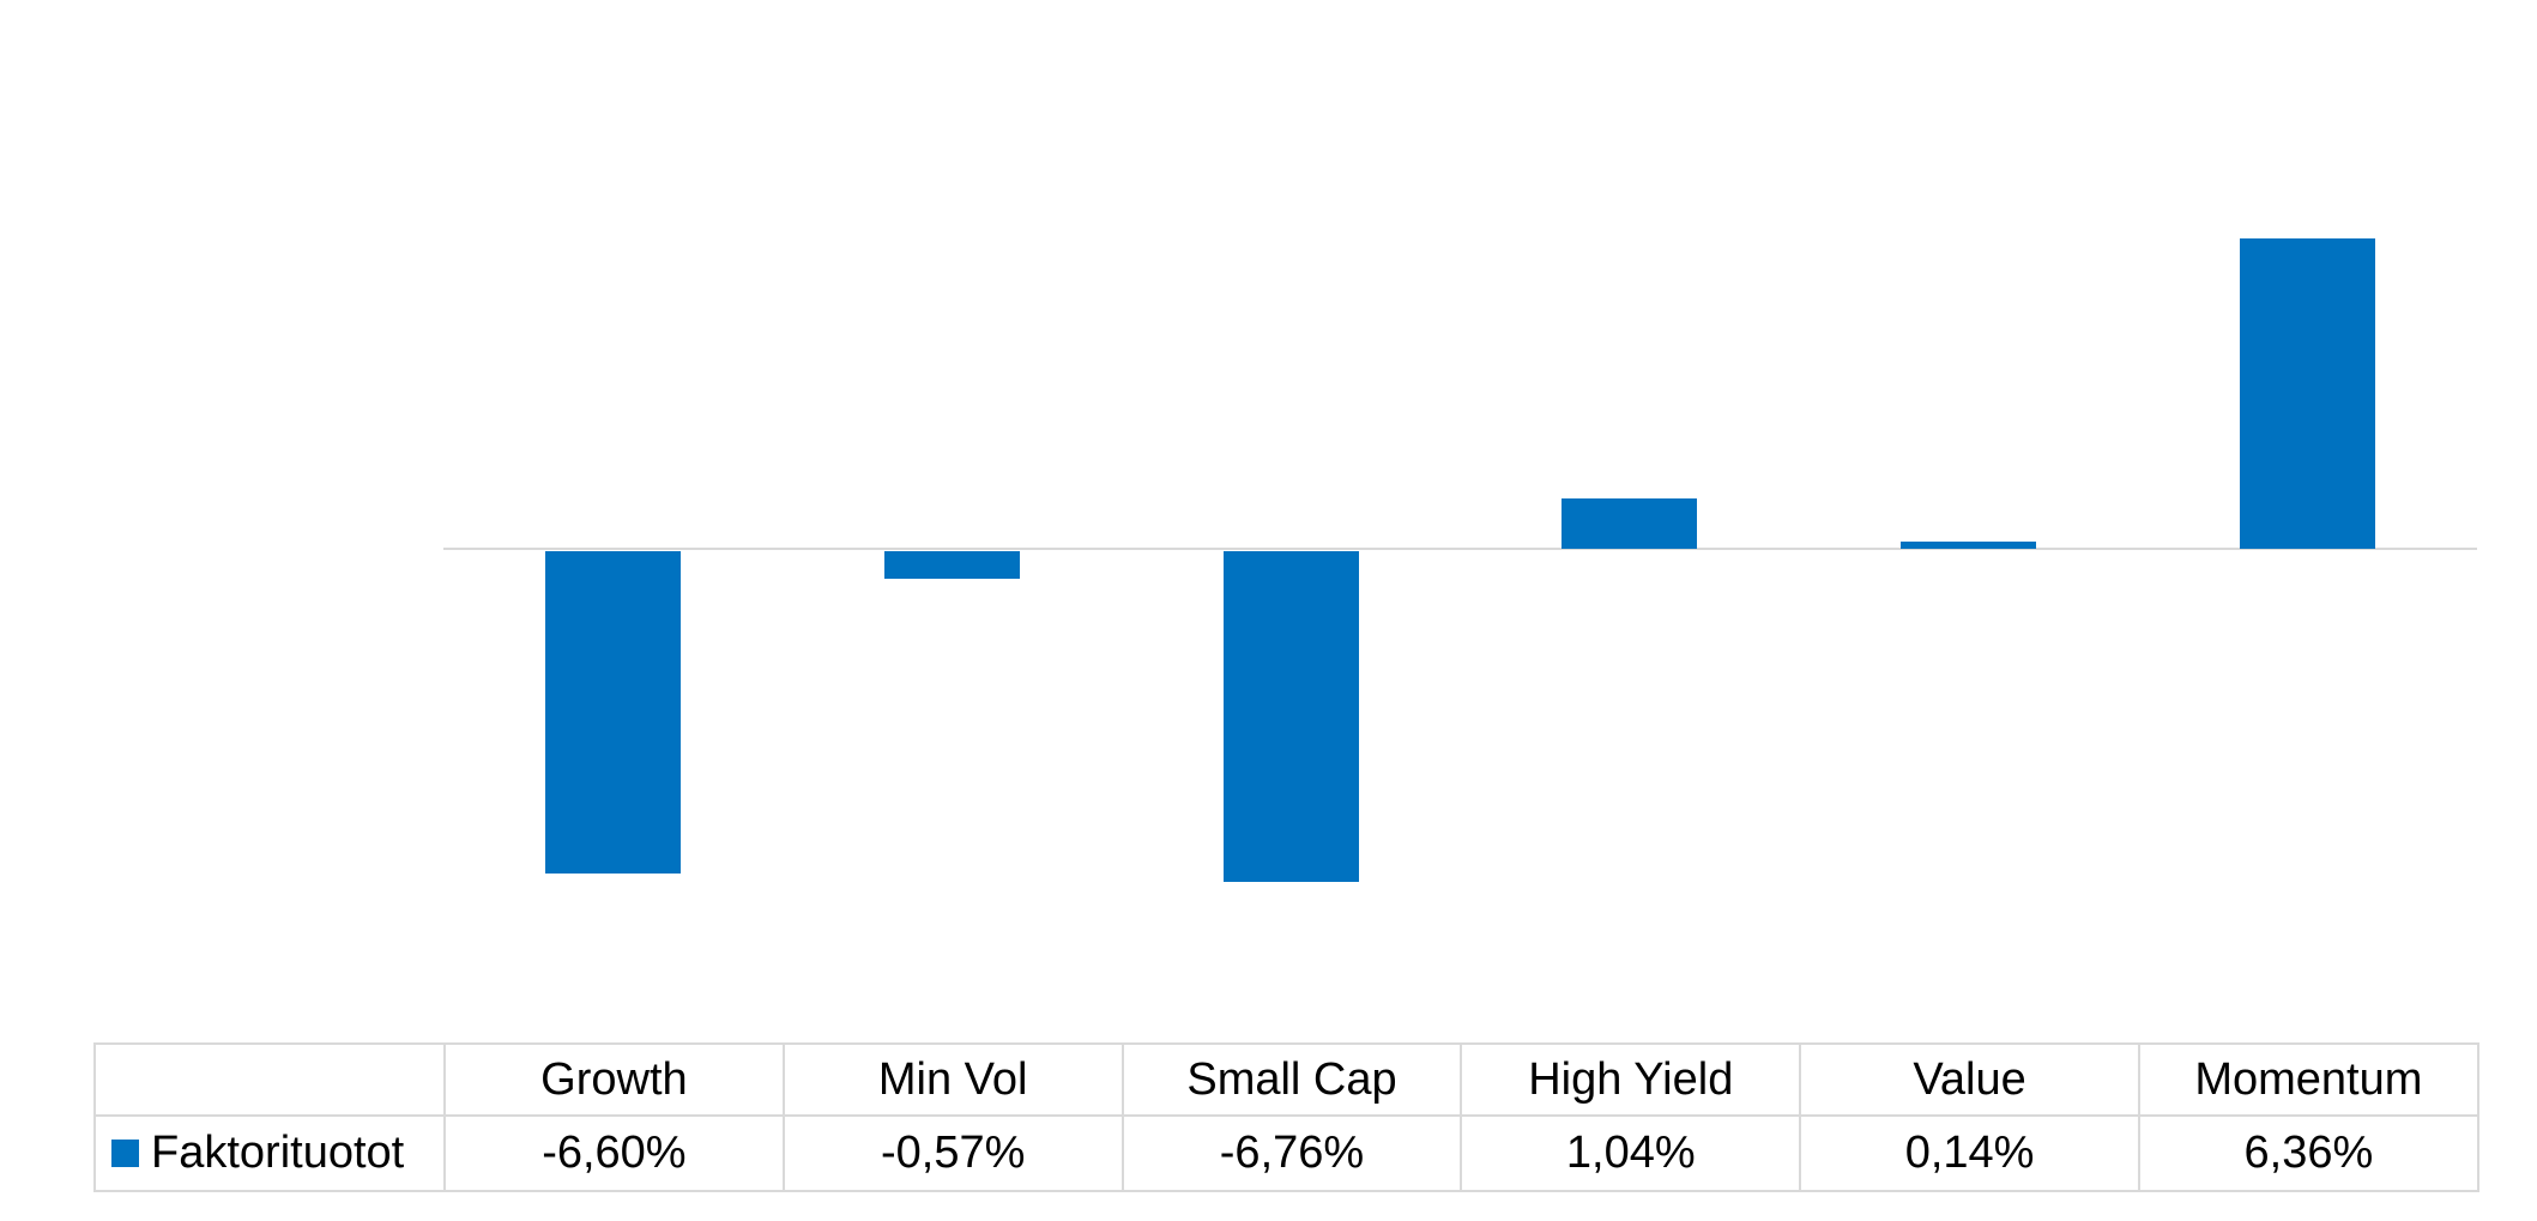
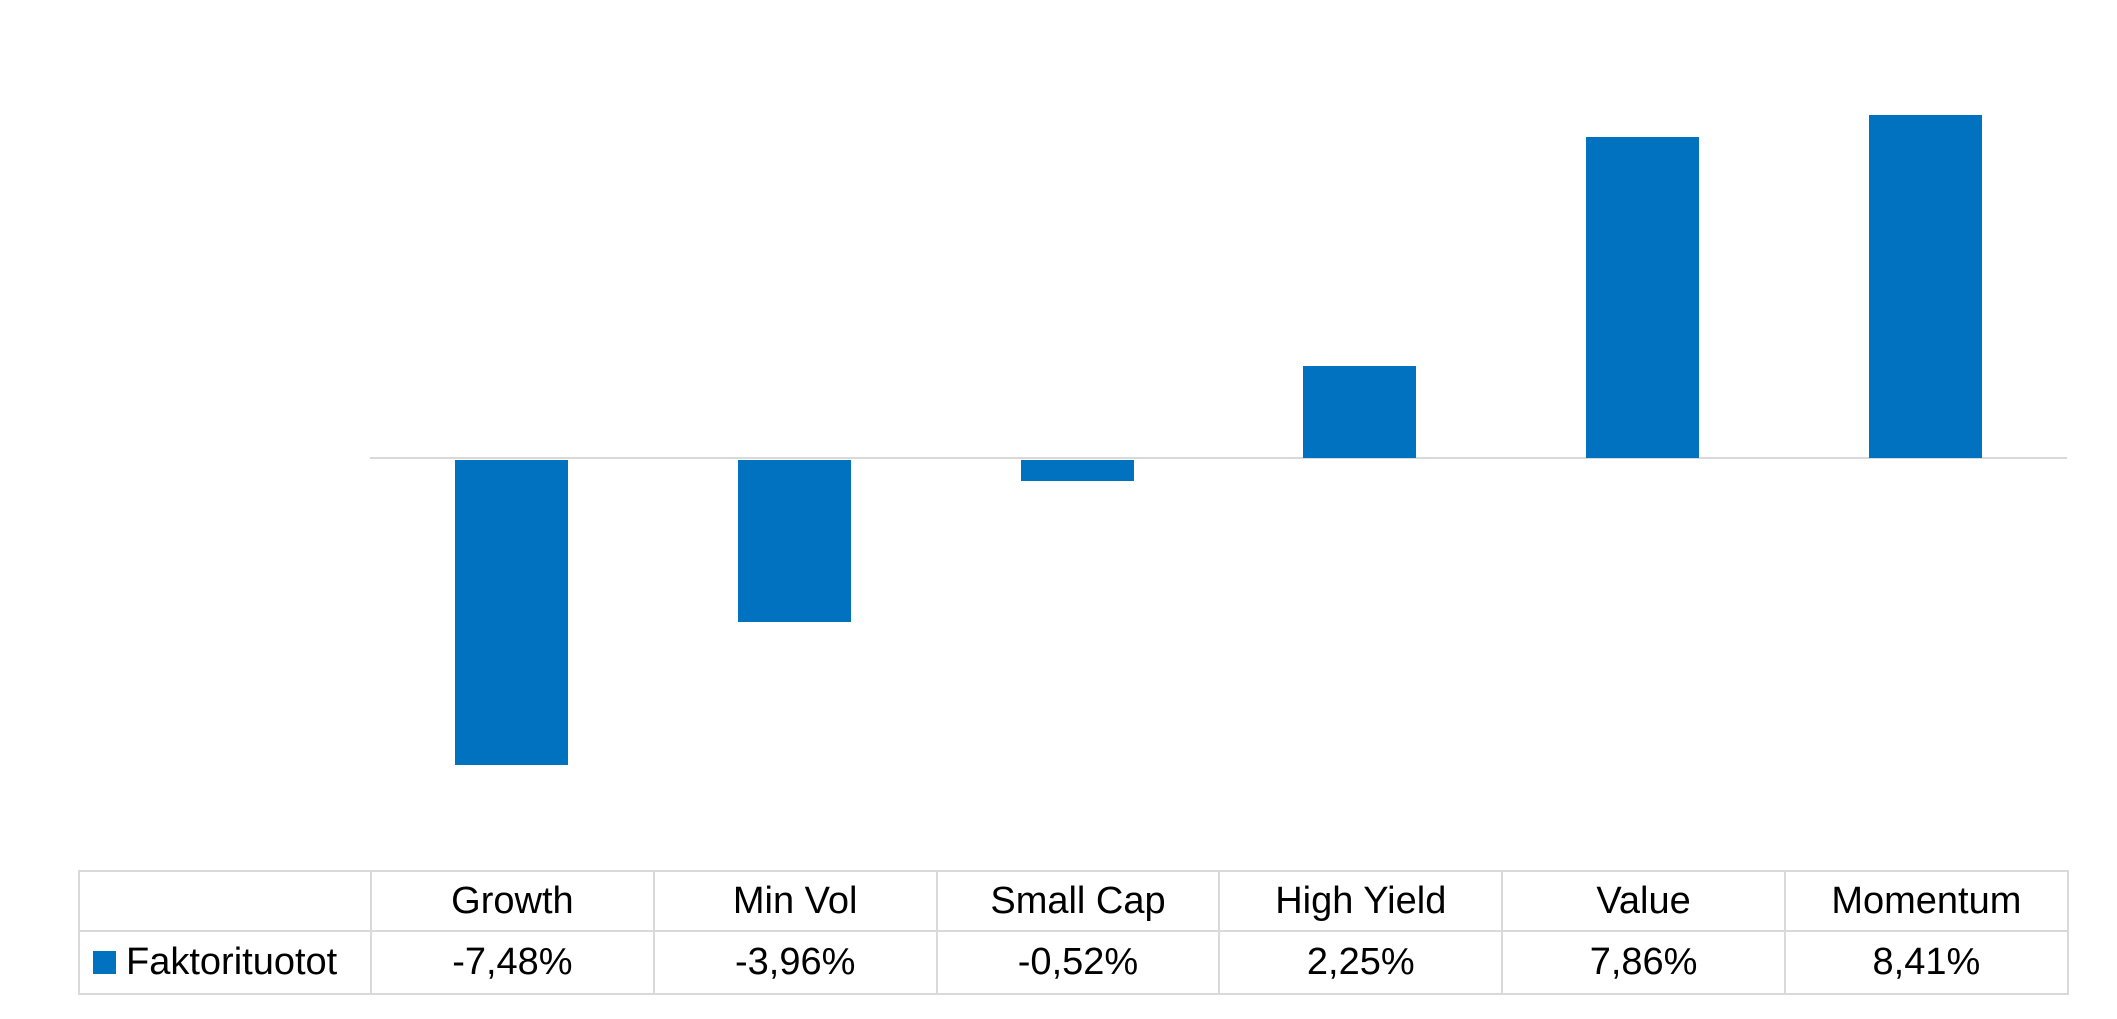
Growth: -6,60% -> -7,48%
Min Vol: -0,57% -> -3,96%
Small Cap: -6,76% -> -0,52%
High Yield: 1,04% -> 2,25%
Value: 0,14% -> 7,86%
Momentum: 6,36% -> 8,41%
